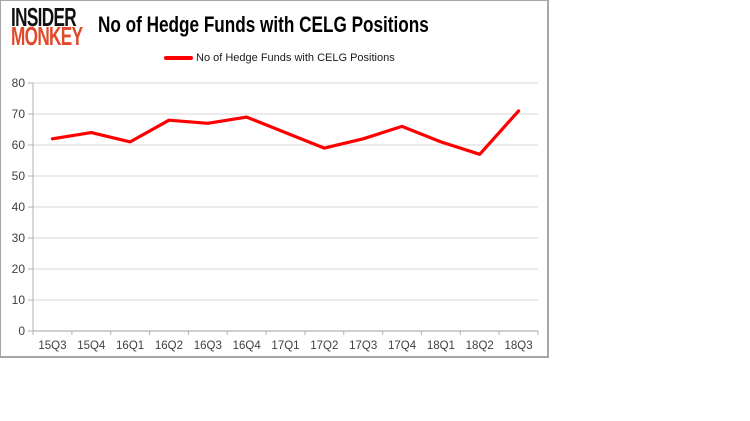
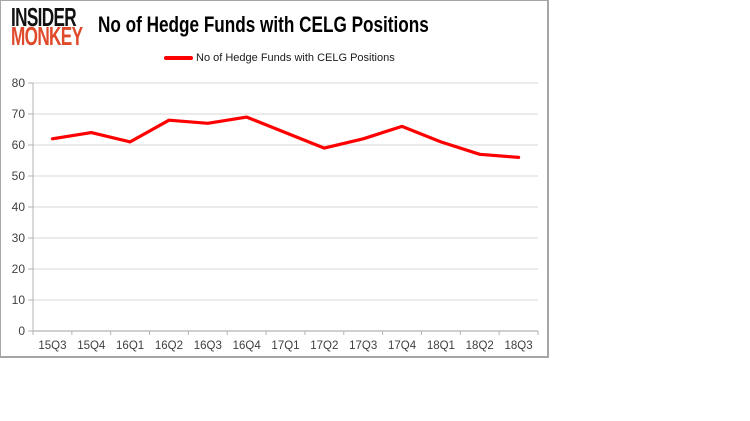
18Q3: 71 -> 56
